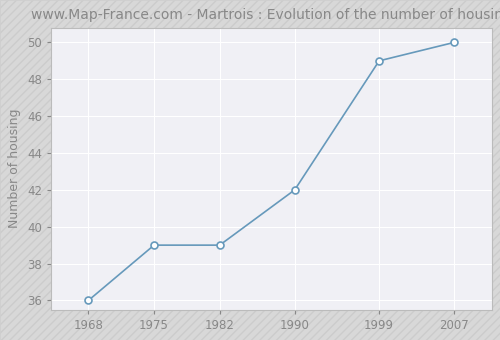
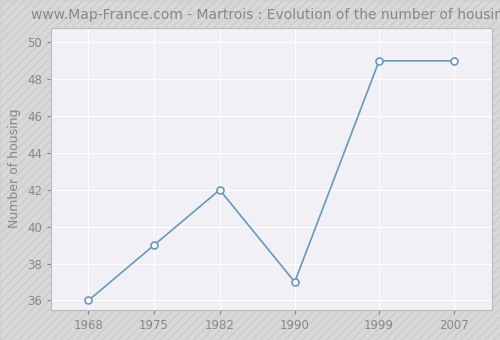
1982: 39 -> 42
1990: 42 -> 37
2007: 50 -> 49
